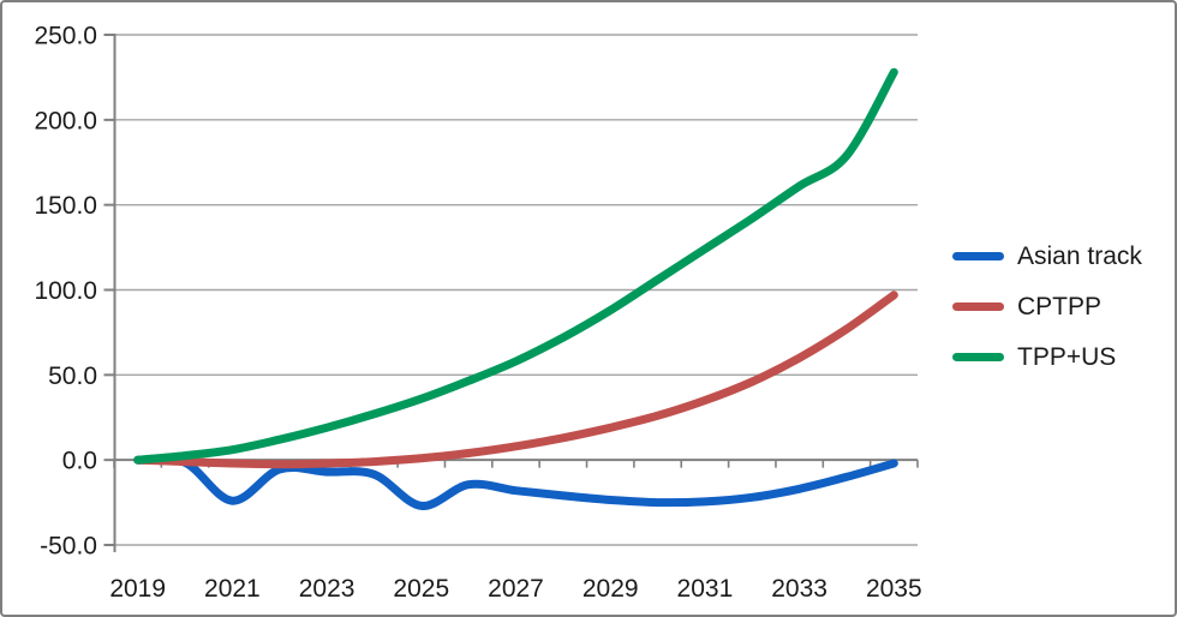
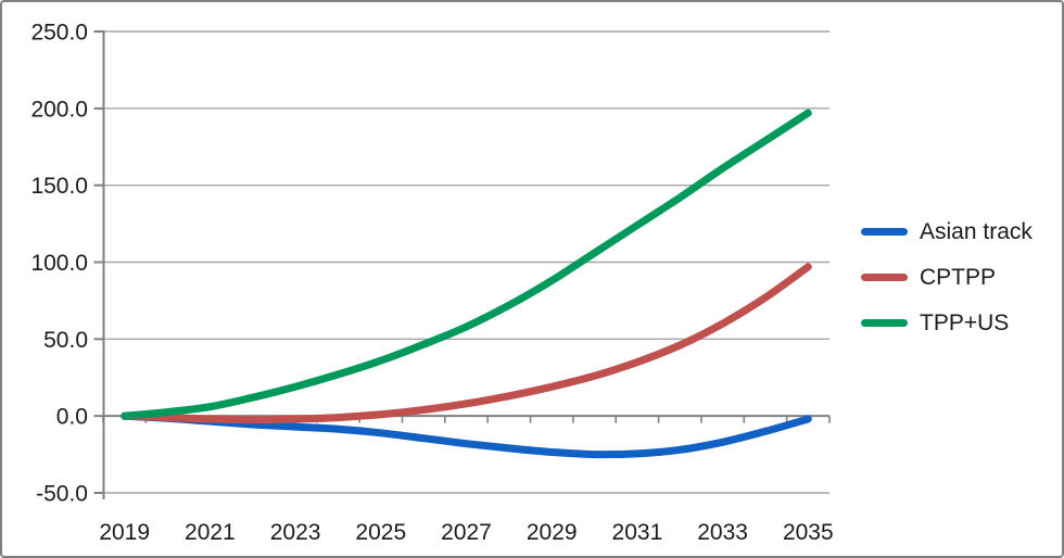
Asian track/2021: -24 -> -4
Asian track/2025: -27 -> -11
TPP+US/2035: 228 -> 197
